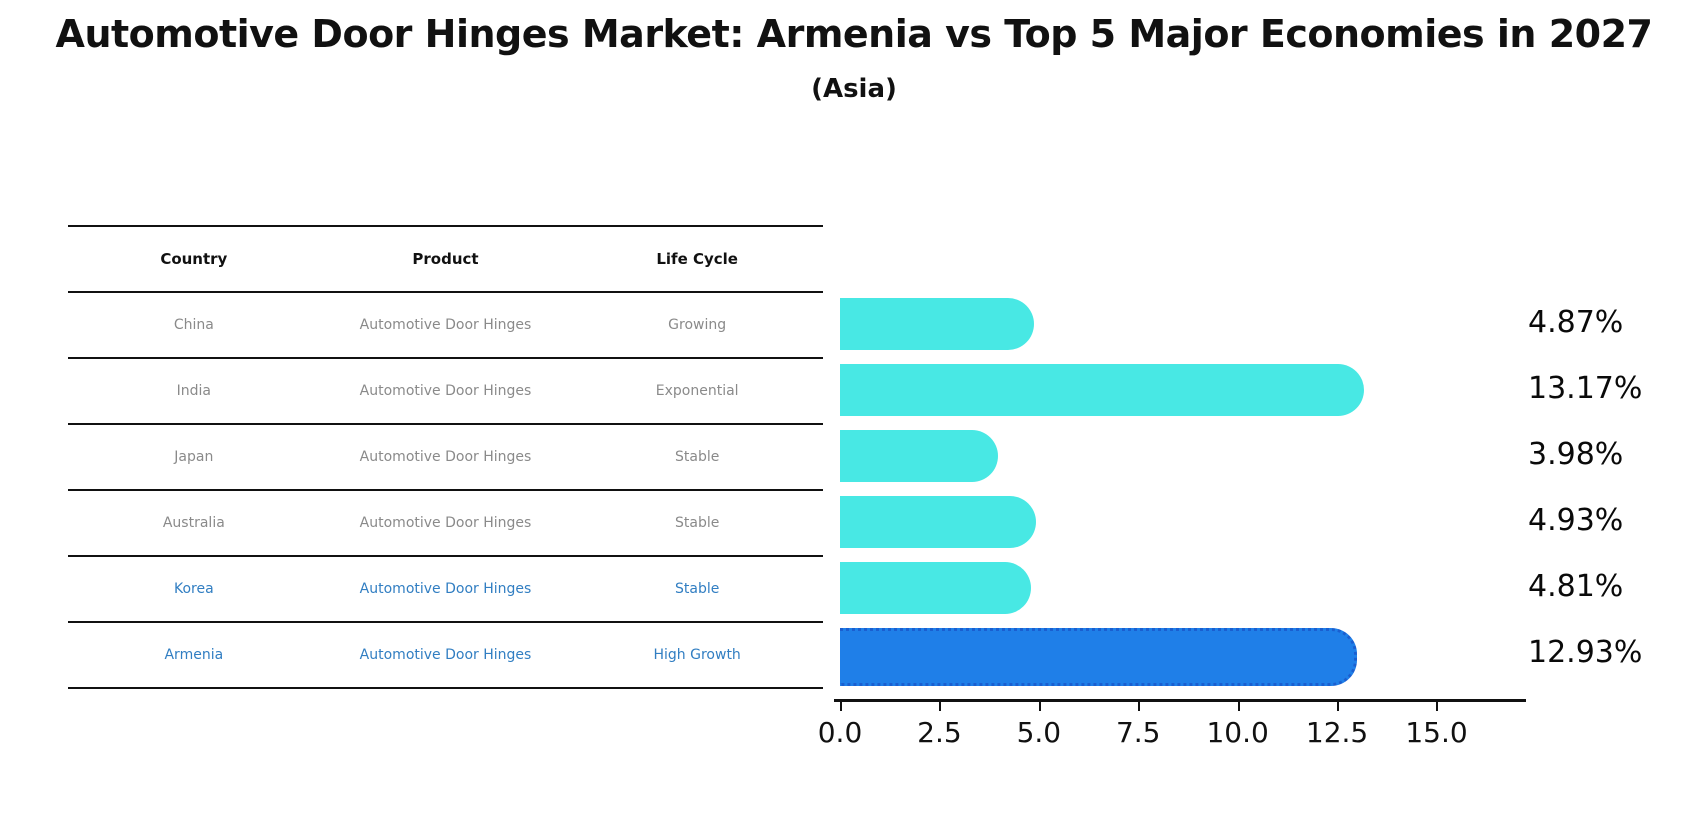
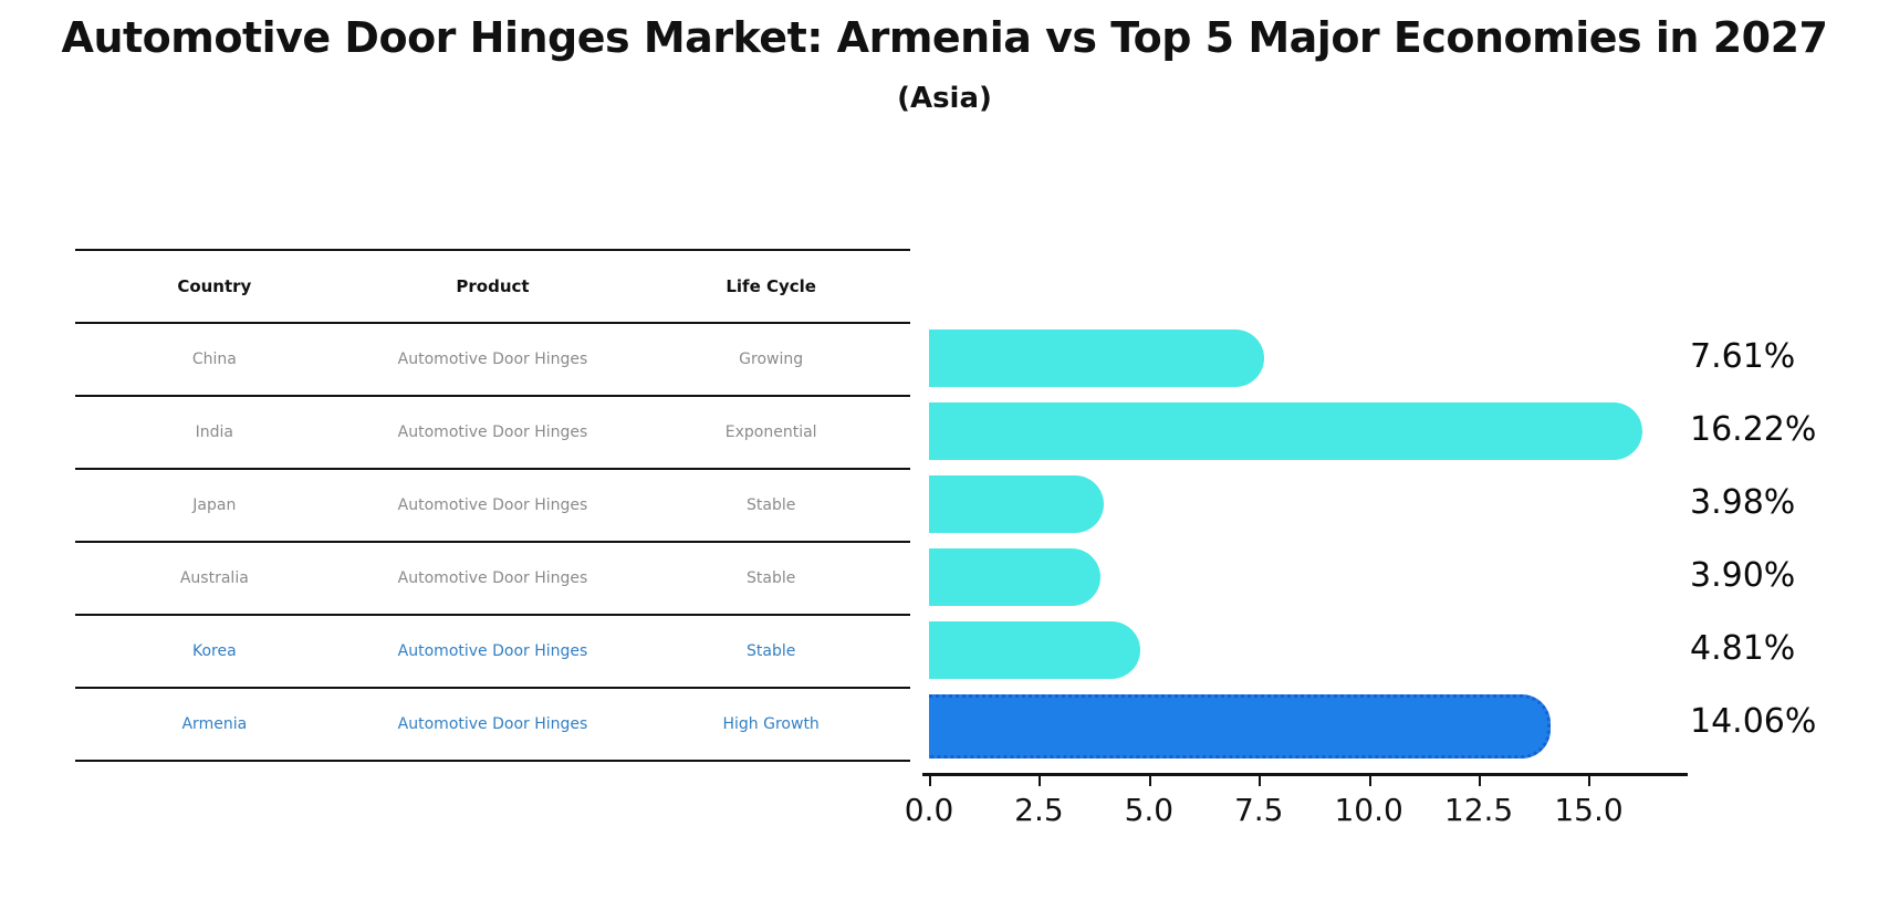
China: 4.87% -> 7.61%
India: 13.17% -> 16.22%
Australia: 4.93% -> 3.90%
Armenia: 12.93% -> 14.06%
